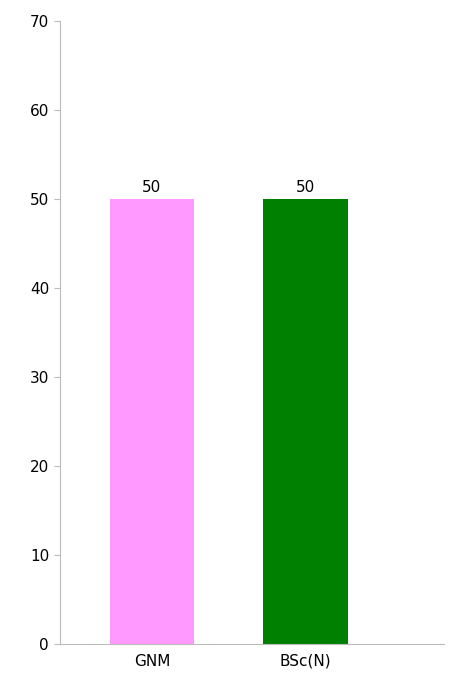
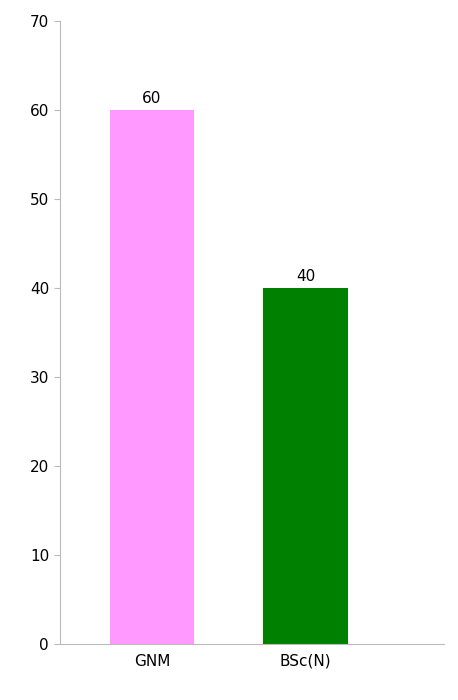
GNM: 50 -> 60
BSc(N): 50 -> 40
